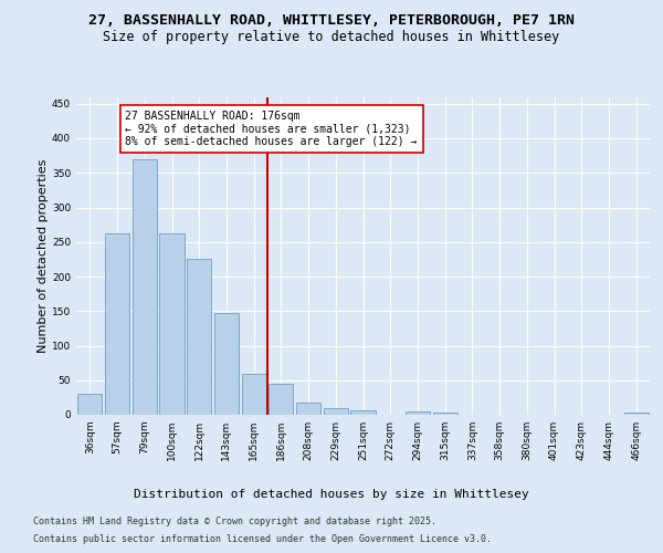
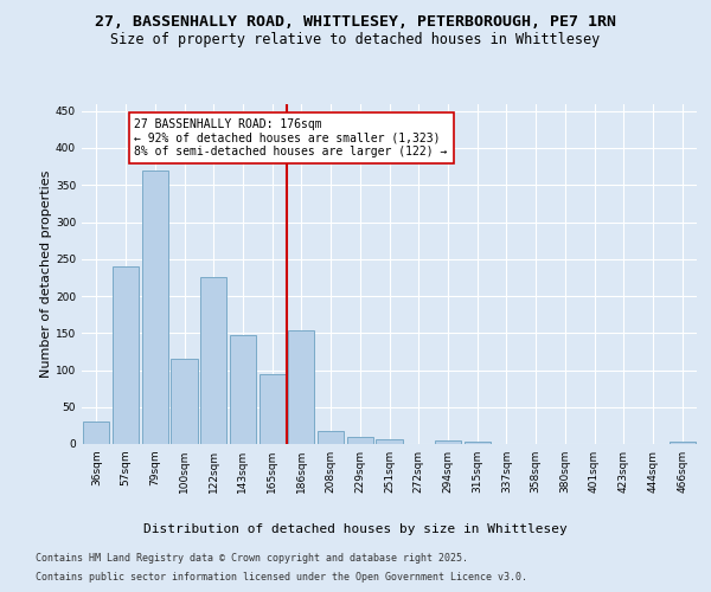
57sqm: 262 -> 240
100sqm: 262 -> 116
165sqm: 60 -> 94
186sqm: 45 -> 154
